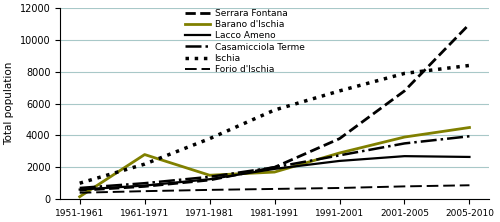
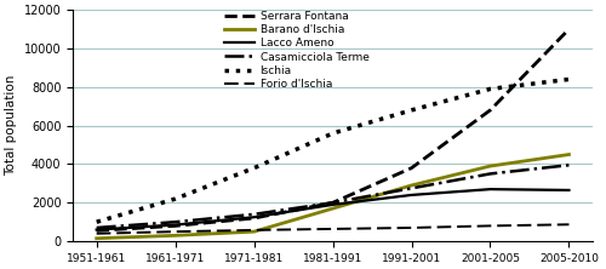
Barano d'Ischia/1961-1971: 2800 -> 300
Barano d'Ischia/1971-1981: 1500 -> 500
